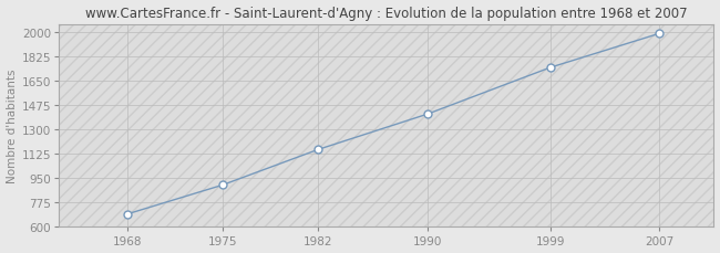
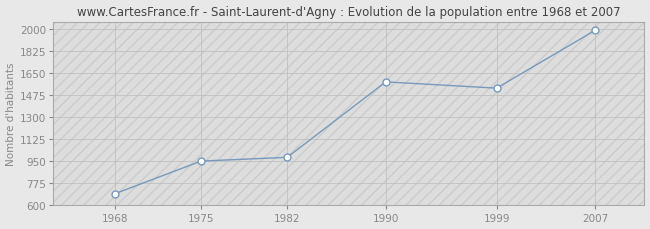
1975: 900 -> 950
1982: 1160 -> 980
1990: 1410 -> 1580
1999: 1740 -> 1530
